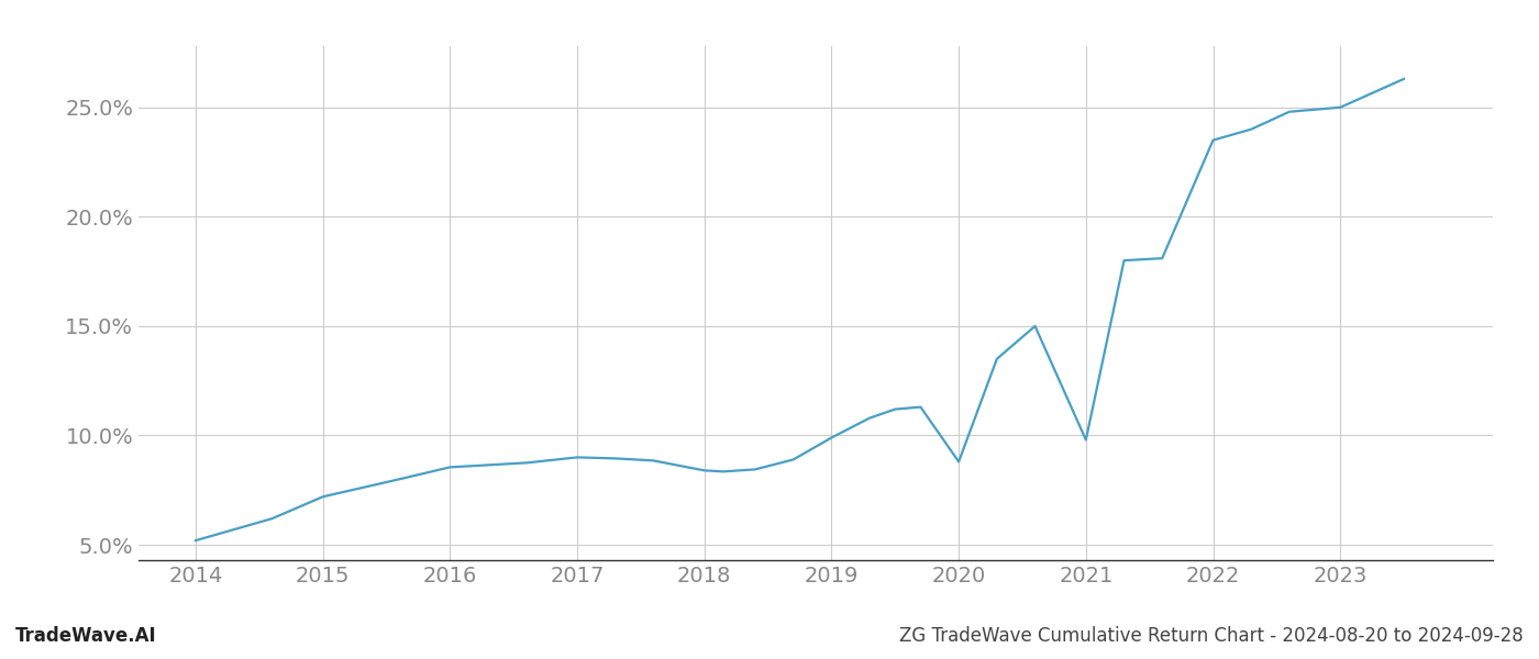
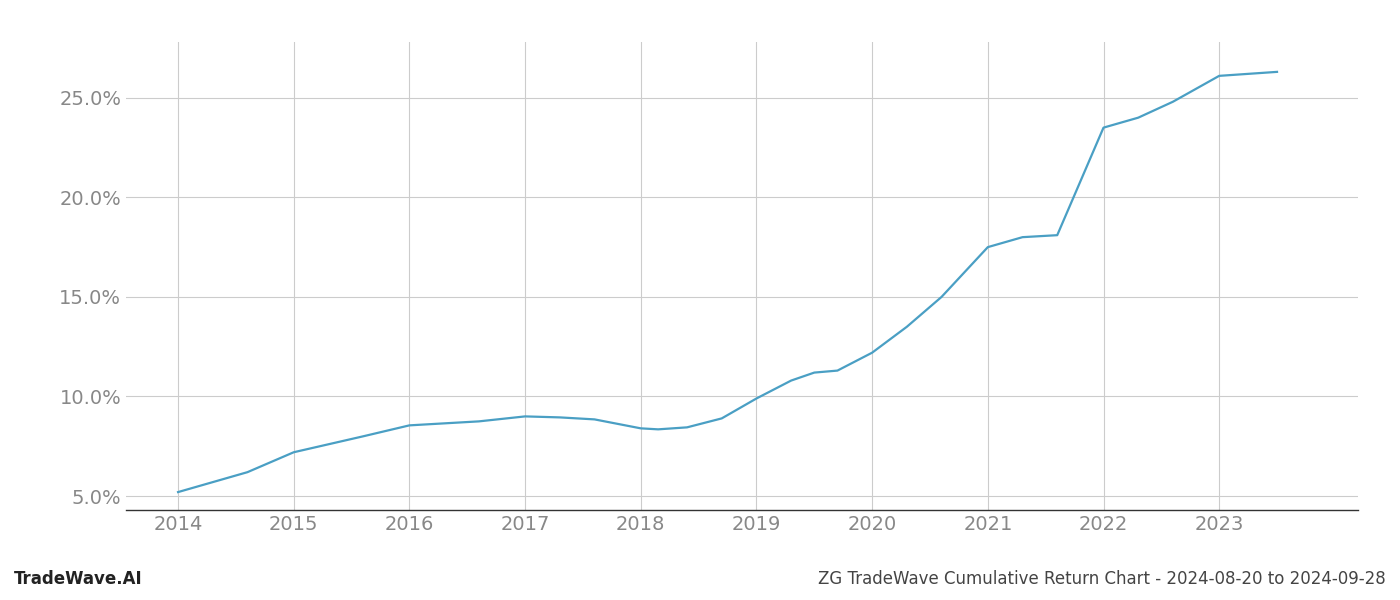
2020: 8.8% -> 12.2%
2021: 9.8% -> 17.5%
2023: 25.0% -> 26.1%
